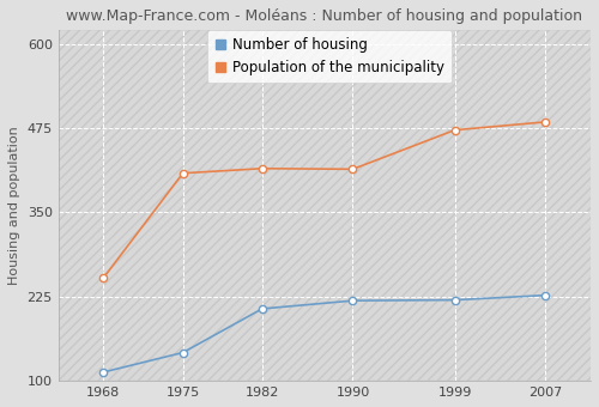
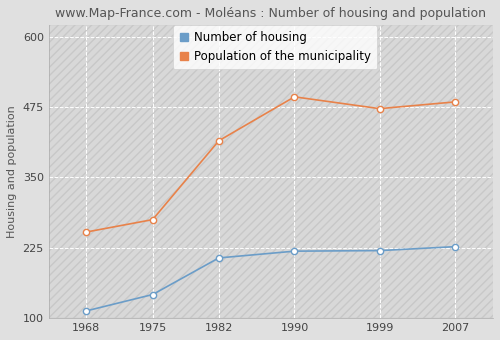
Population of the municipality/1975: 408 -> 275
Population of the municipality/1990: 414 -> 493
